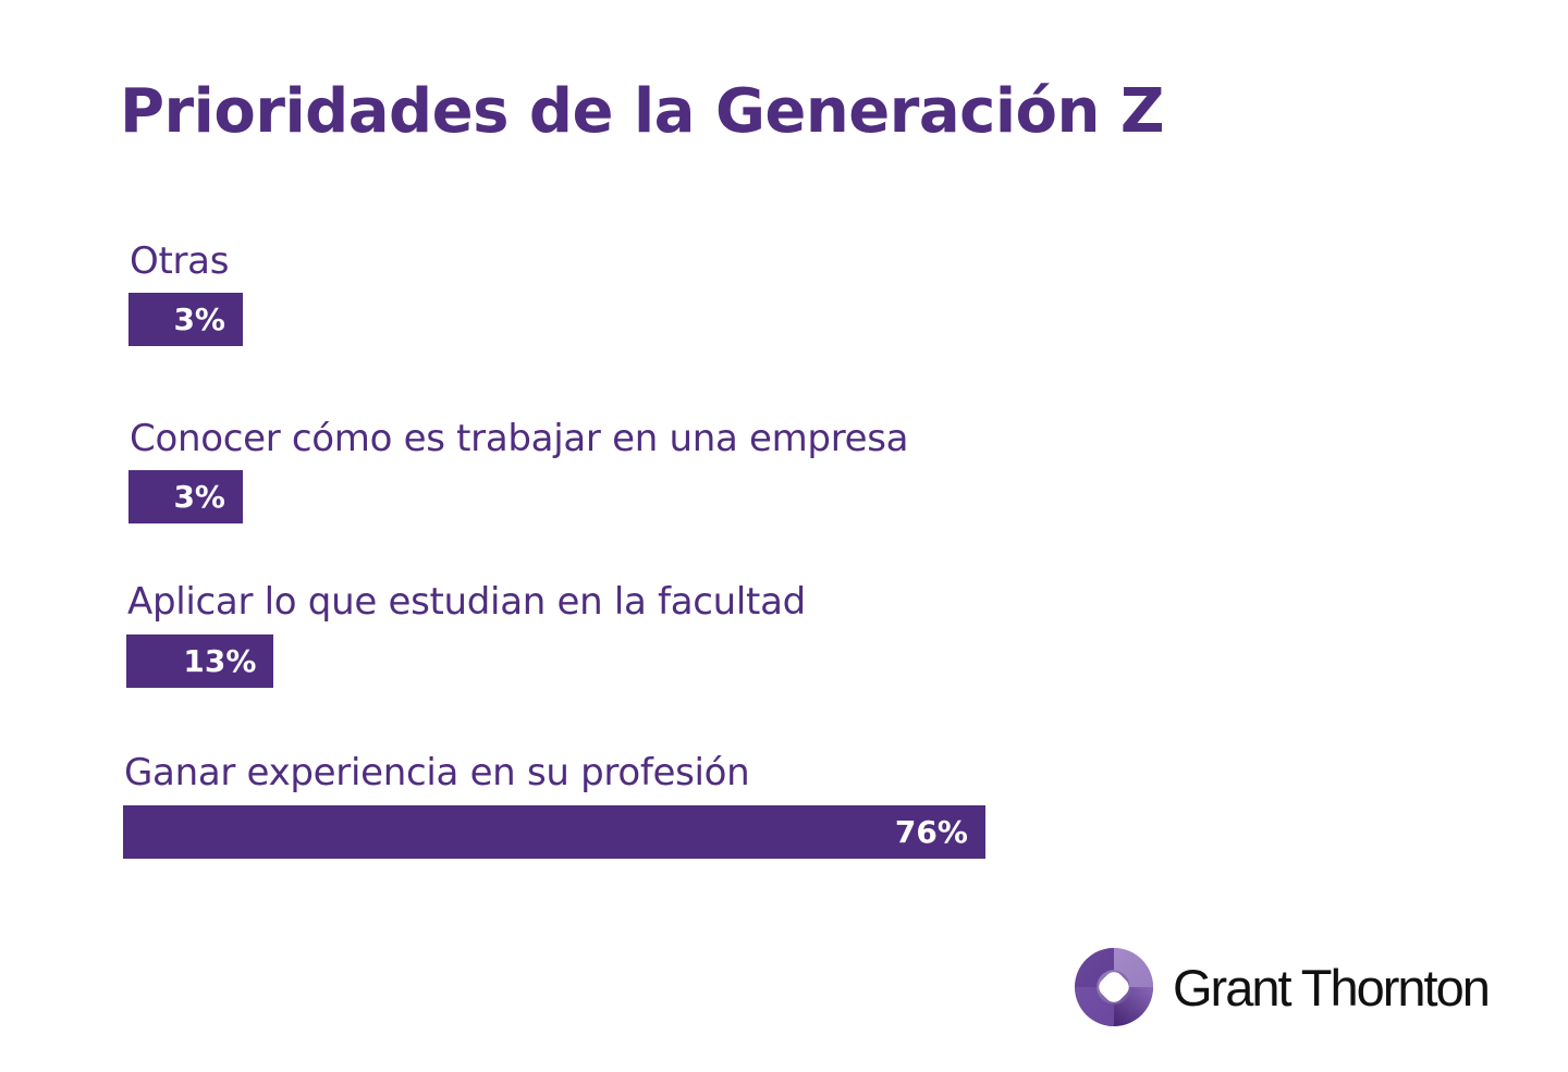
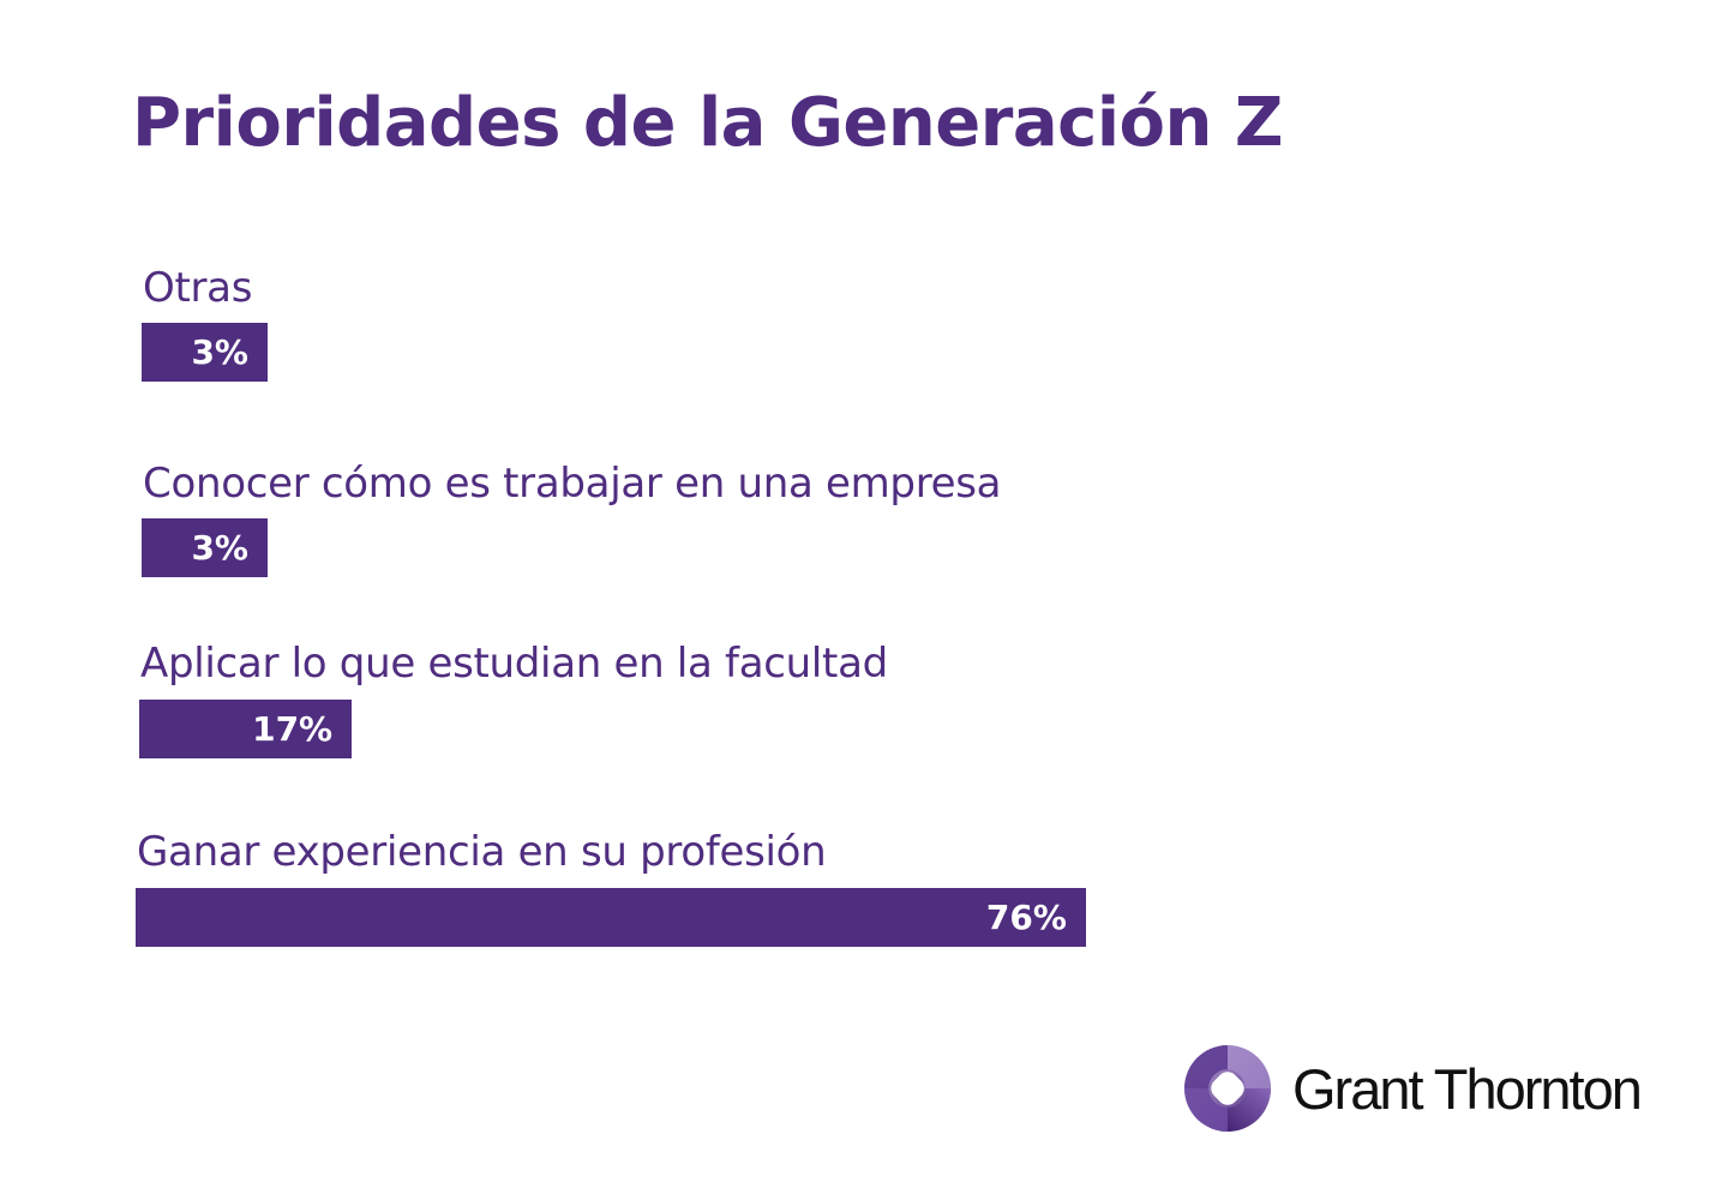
Aplicar lo que estudian en la facultad: 13% -> 17%
